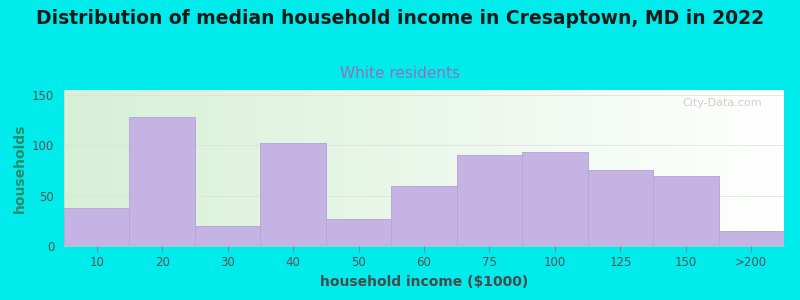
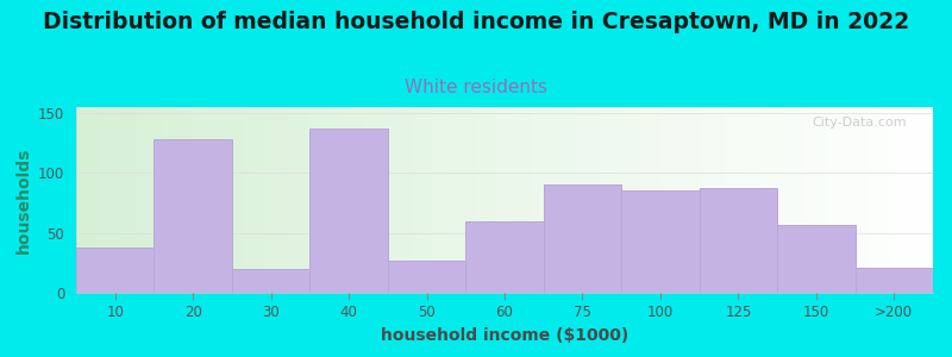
40: 102 -> 137
100: 93 -> 85
125: 76 -> 87
150: 70 -> 57
>200: 15 -> 21
